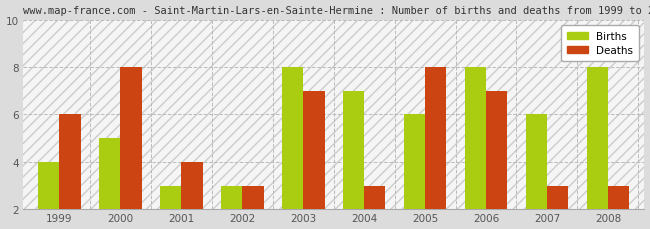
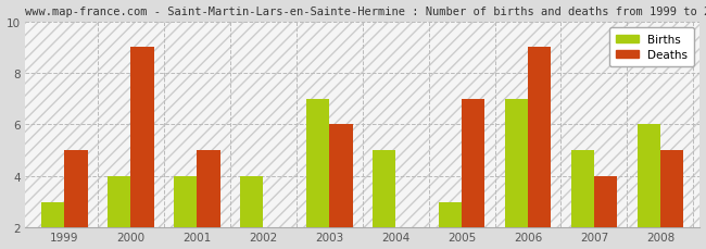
Births/1999: 4 -> 3
Deaths/1999: 6 -> 5
Births/2000: 5 -> 4
Deaths/2000: 8 -> 9
Births/2001: 3 -> 4
Deaths/2001: 4 -> 5
Births/2002: 3 -> 4
Deaths/2002: 3 -> 2
Births/2003: 8 -> 7
Deaths/2003: 7 -> 6
Births/2004: 7 -> 5
Deaths/2004: 3 -> 2
Births/2005: 6 -> 3
Deaths/2005: 8 -> 7
Births/2006: 8 -> 7
Deaths/2006: 7 -> 9
Births/2007: 6 -> 5
Deaths/2007: 3 -> 4
Births/2008: 8 -> 6
Deaths/2008: 3 -> 5
